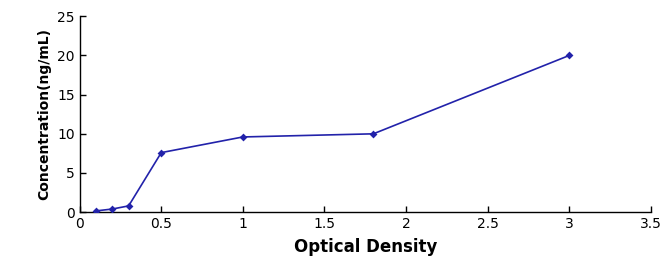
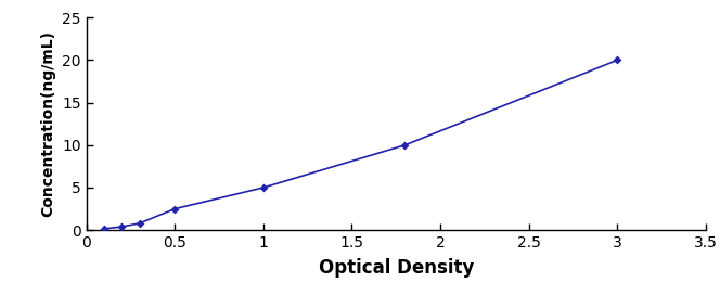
0.5: 7.6 -> 2.5
1: 9.6 -> 5.0
